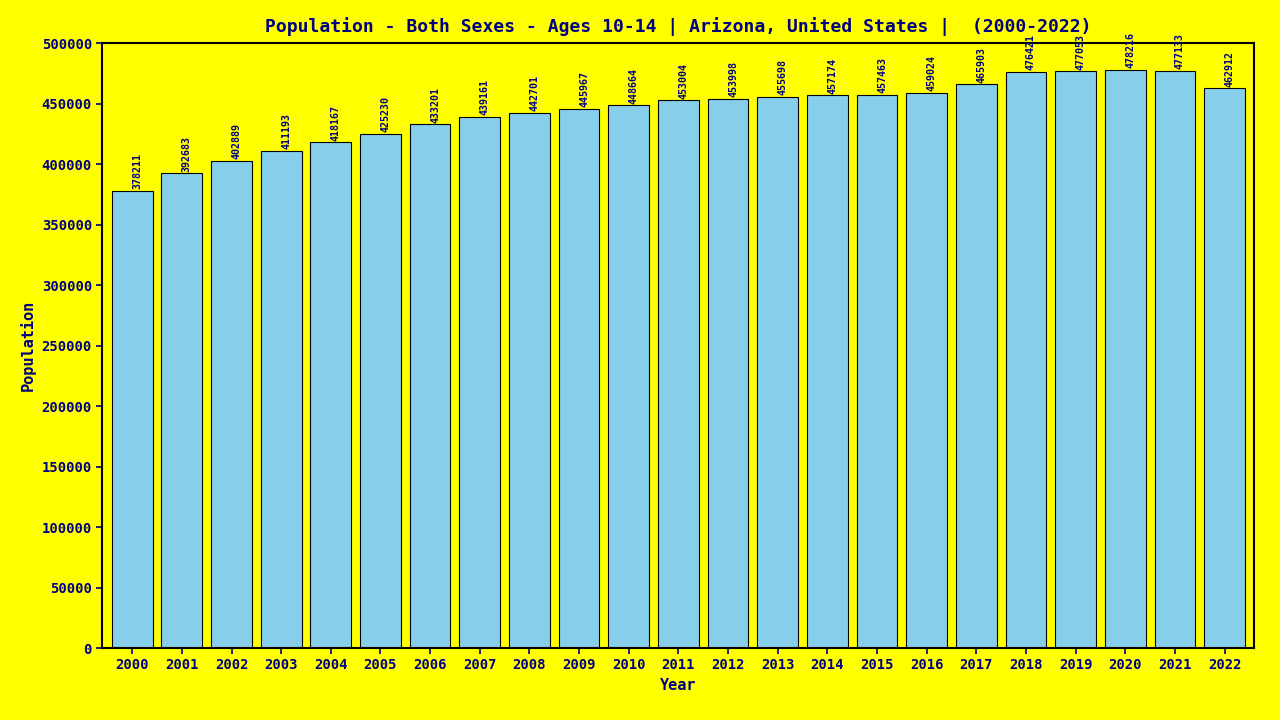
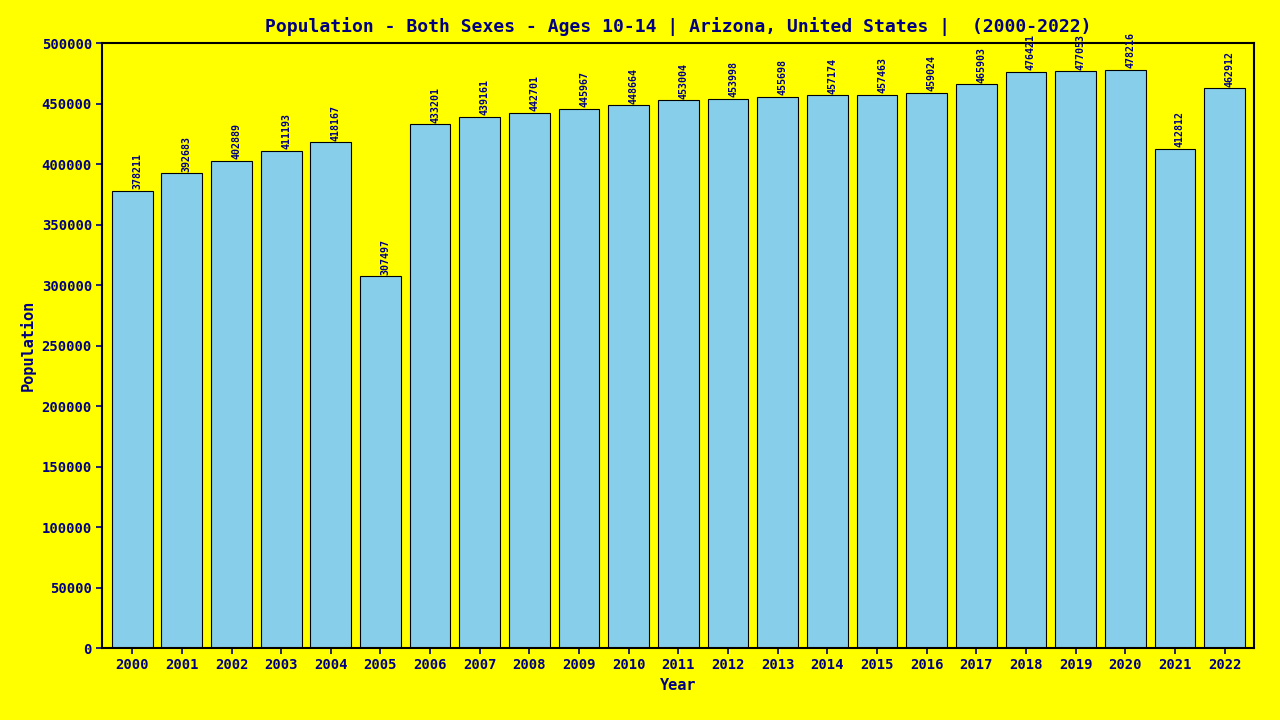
2005: 425230 -> 307497
2021: 477133 -> 412812
